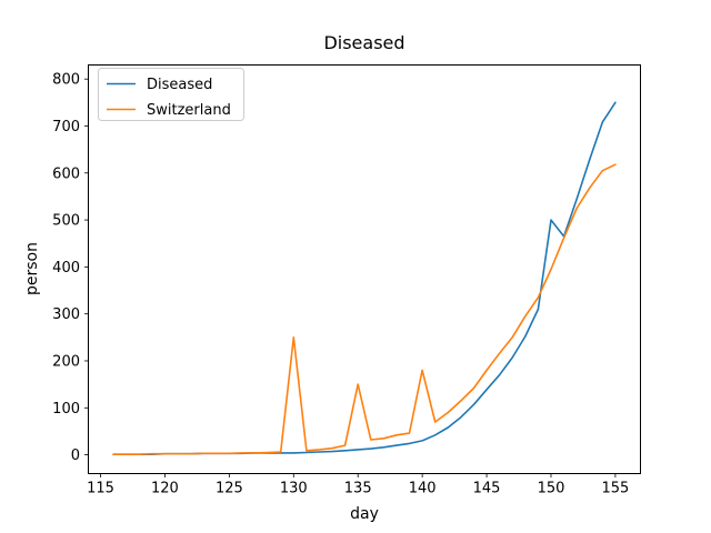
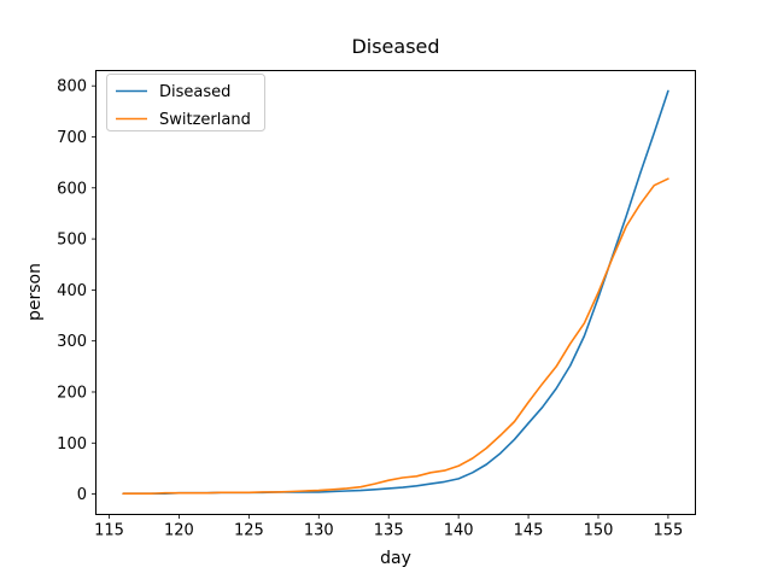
Switzerland/130: 250 -> 10
Switzerland/135: 150 -> 30
Switzerland/140: 180 -> 60
Diseased/150: 500 -> 380
Diseased/155: 750 -> 790
